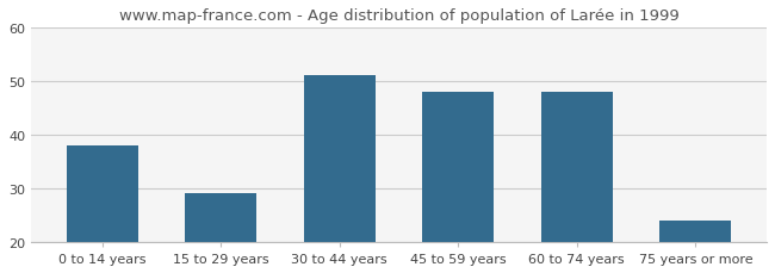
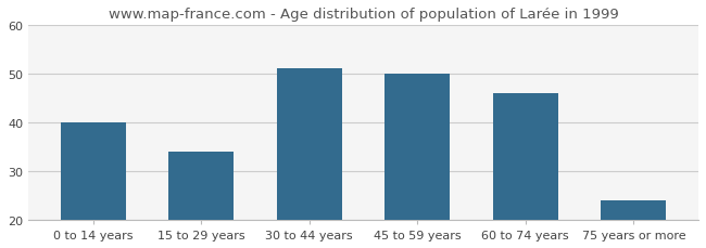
0 to 14 years: 38 -> 40
15 to 29 years: 29 -> 34
45 to 59 years: 48 -> 50
60 to 74 years: 48 -> 46
